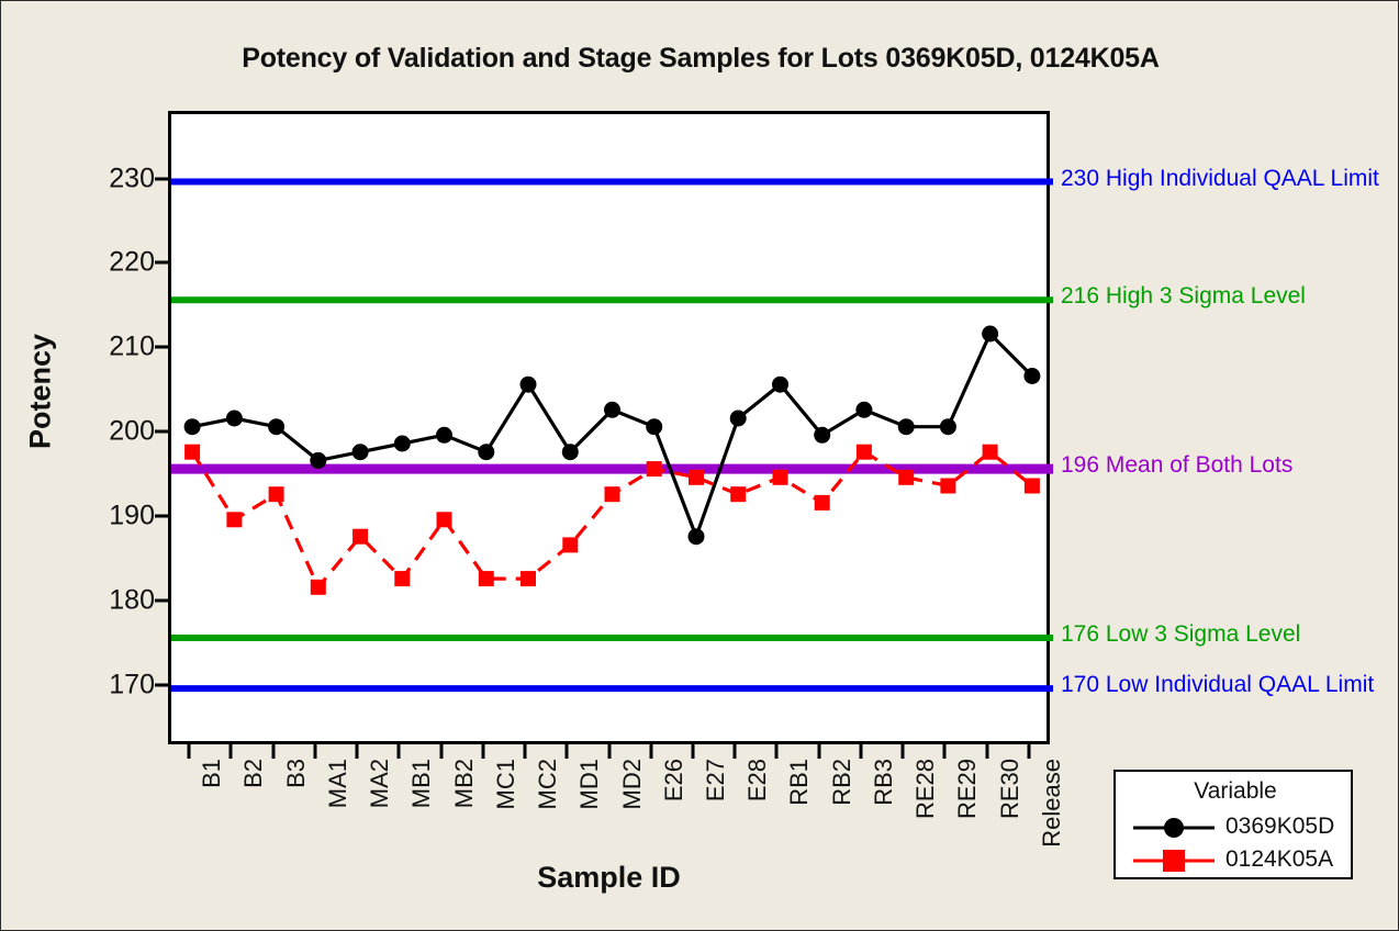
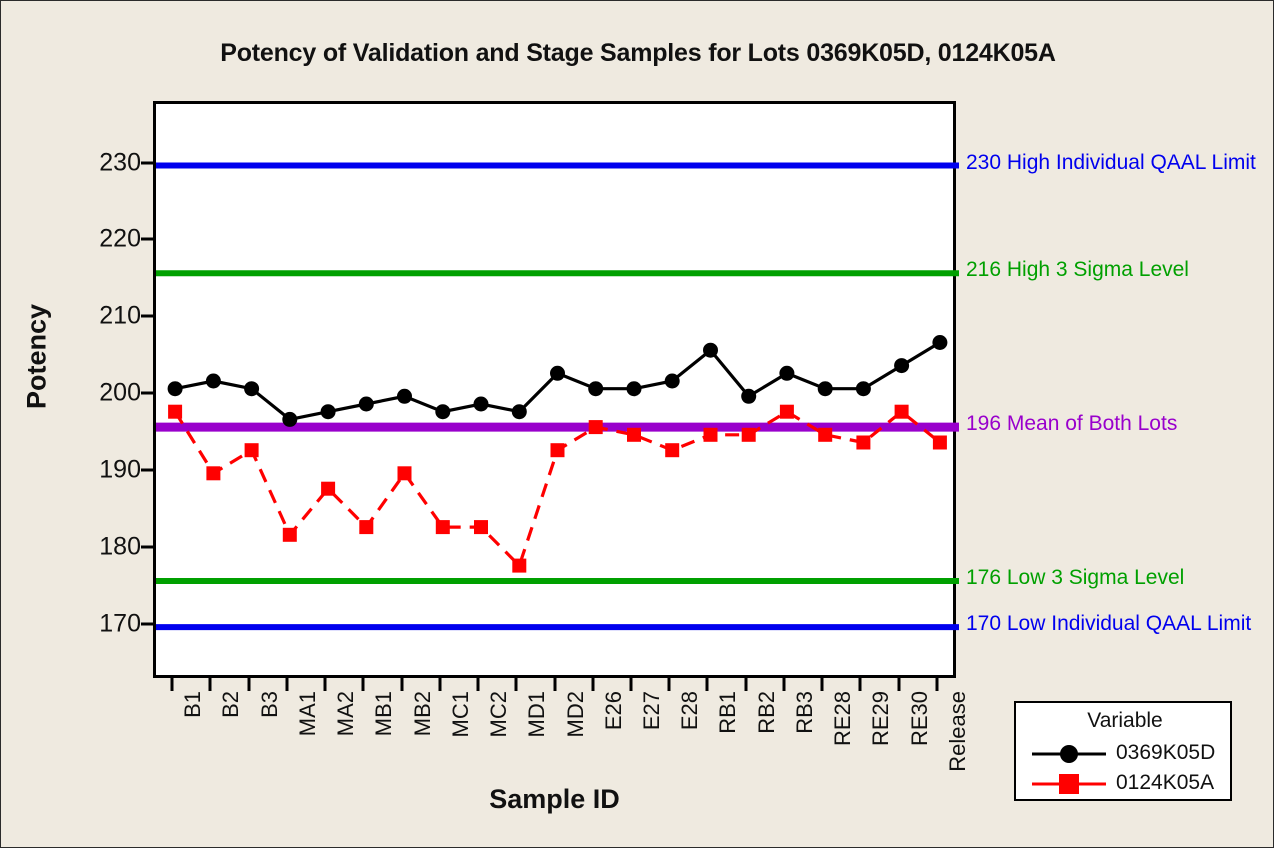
0369K05D/MC2: 206 -> 199
0124K05A/MD1: 187 -> 178
0369K05D/E27: 188 -> 201
0124K05A/RB2: 192 -> 195
0369K05D/RE30: 212 -> 204
